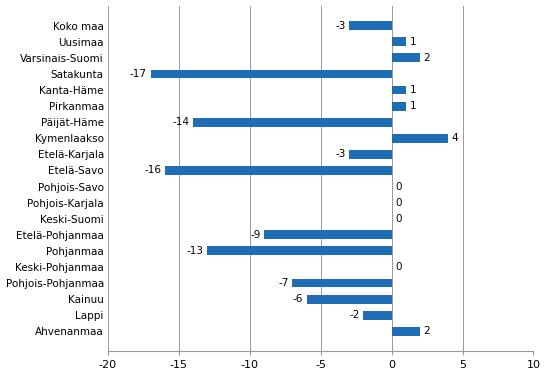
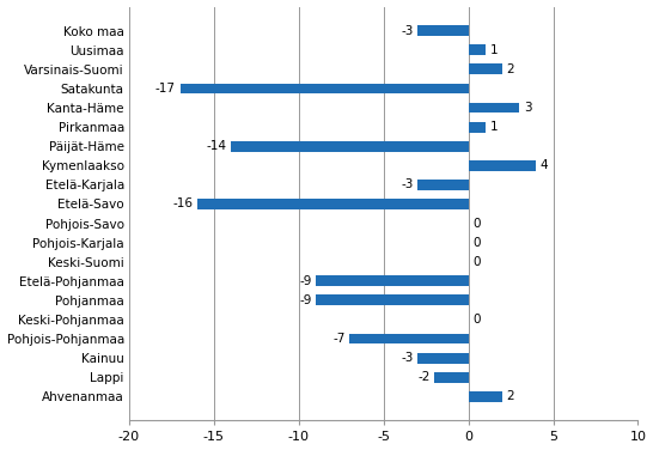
Kanta-Häme: 1 -> 3
Pohjanmaa: -13 -> -9
Kainuu: -6 -> -3
